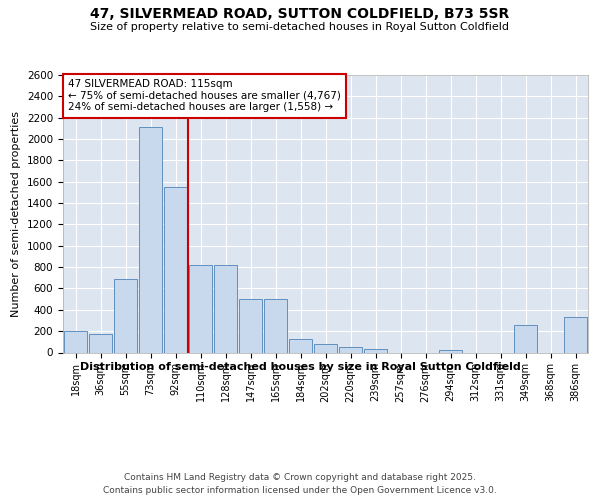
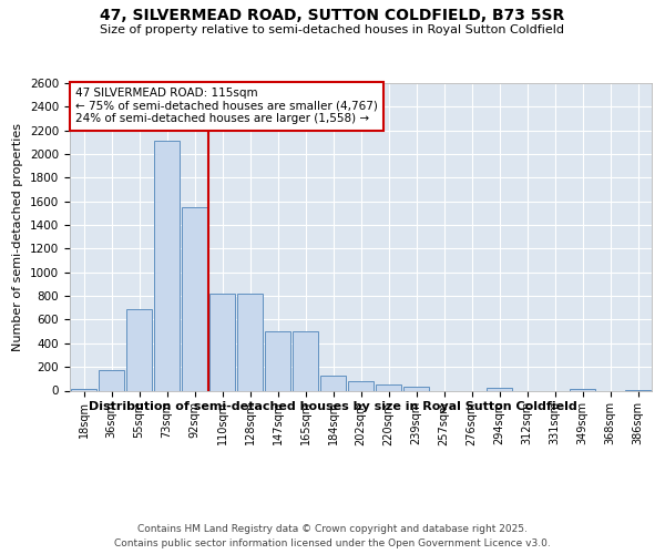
18sqm: 200 -> 20
349sqm: 260 -> 20
386sqm: 330 -> 0
